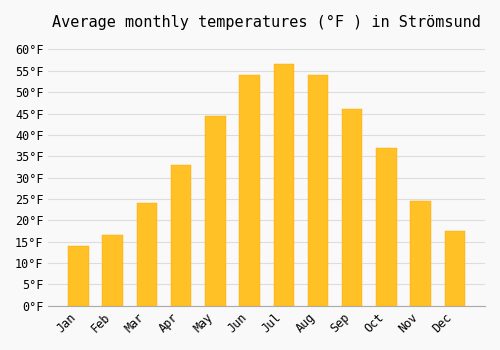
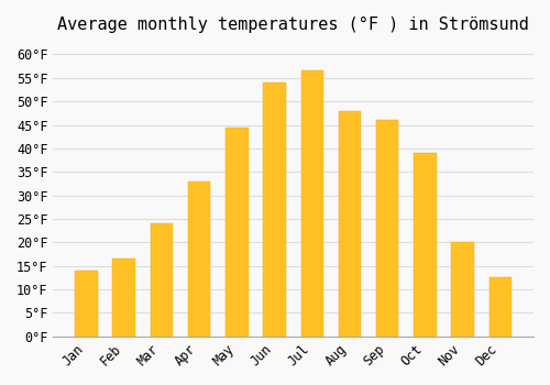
Aug: 54.0°F -> 48.0°F
Oct: 37.0°F -> 39.0°F
Nov: 24.5°F -> 20.0°F
Dec: 17.5°F -> 12.5°F
